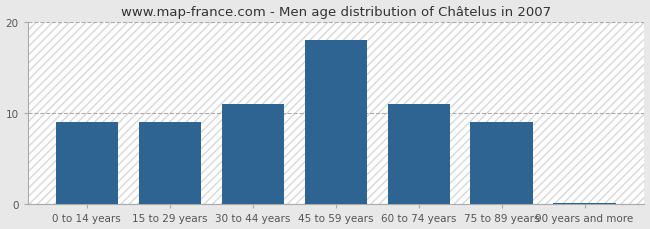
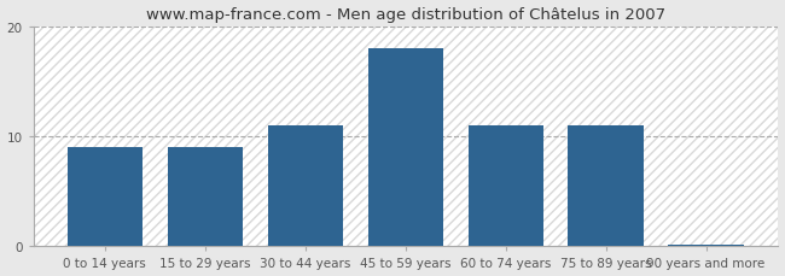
75 to 89 years: 9.0 -> 11.0
